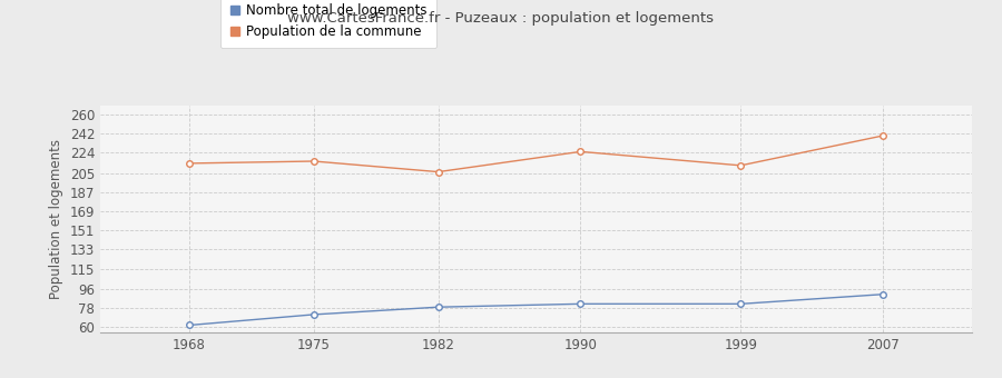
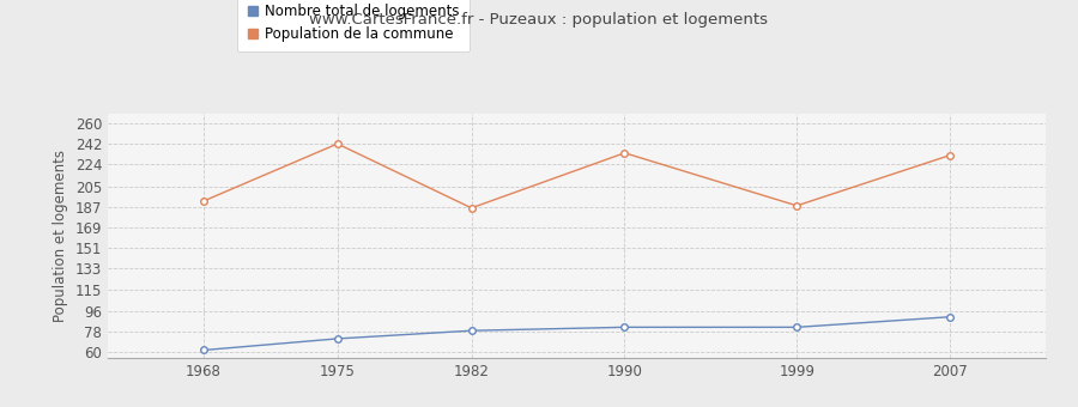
Population de la commune/1968: 214 -> 192
Population de la commune/1975: 216 -> 242
Population de la commune/1982: 206 -> 186
Population de la commune/1990: 225 -> 234
Population de la commune/1999: 212 -> 188
Population de la commune/2007: 240 -> 232
